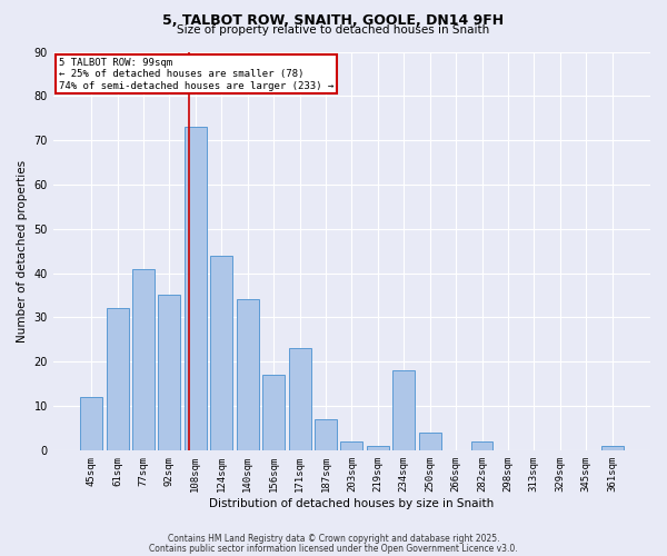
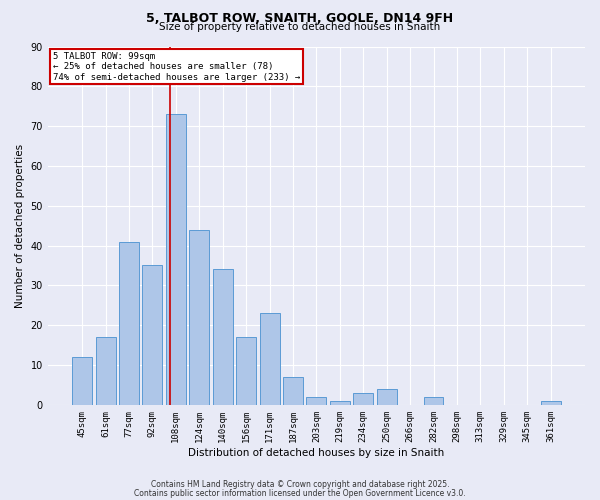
61sqm: 32 -> 17
234sqm: 18 -> 3
